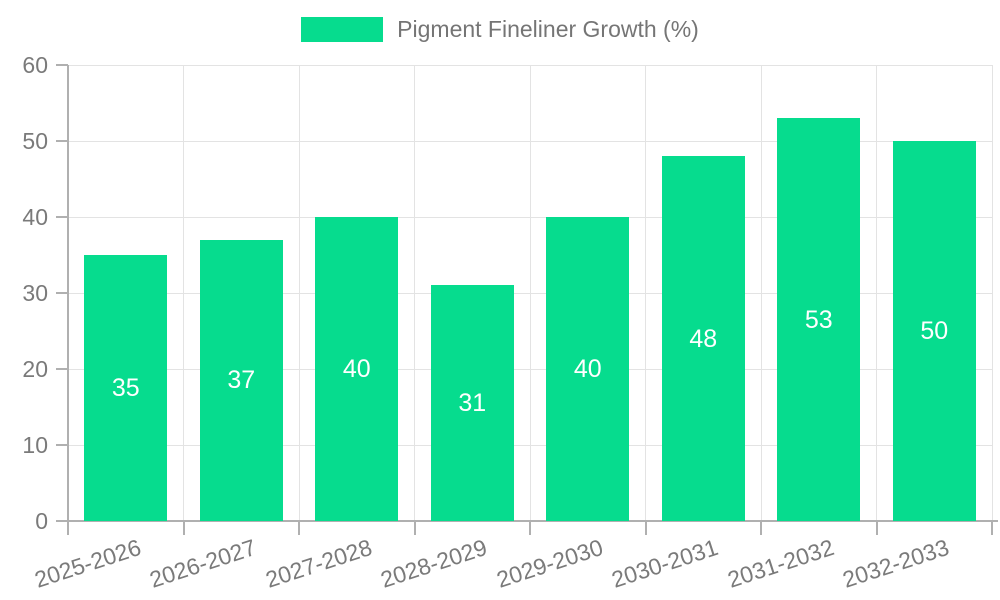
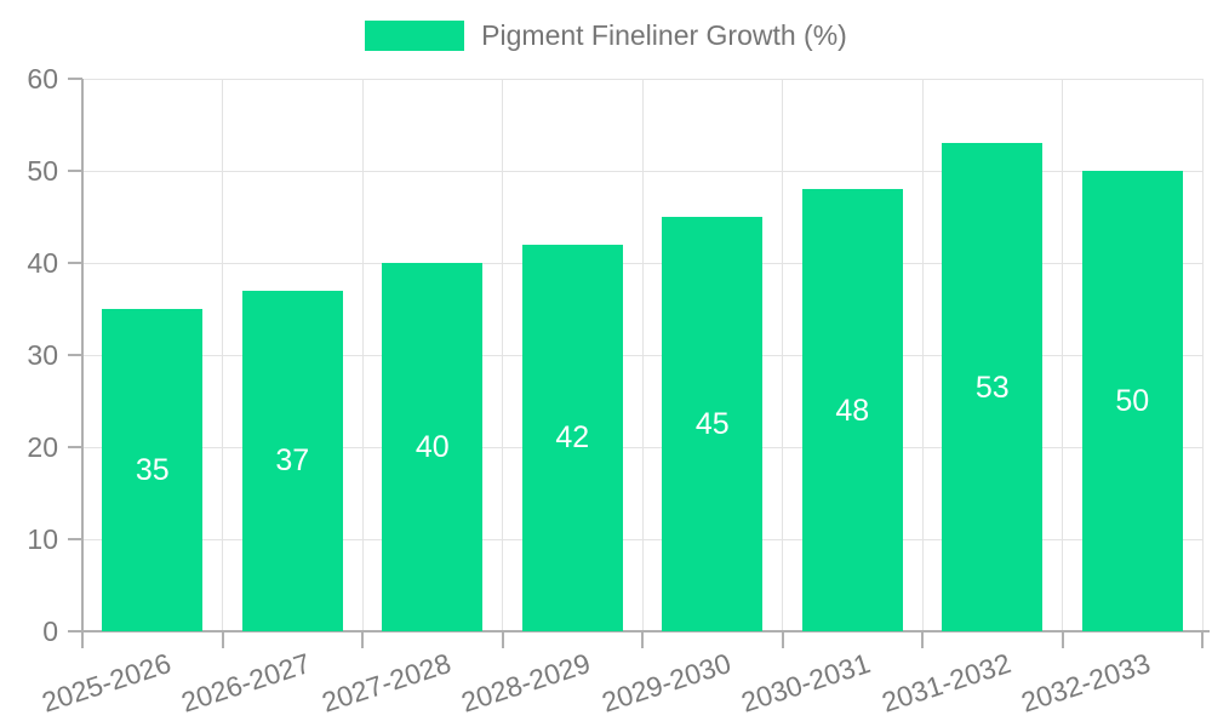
2028-2029: 31 -> 42
2029-2030: 40 -> 45
